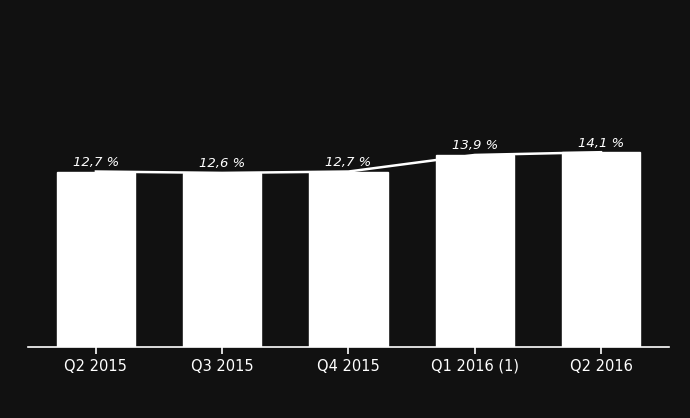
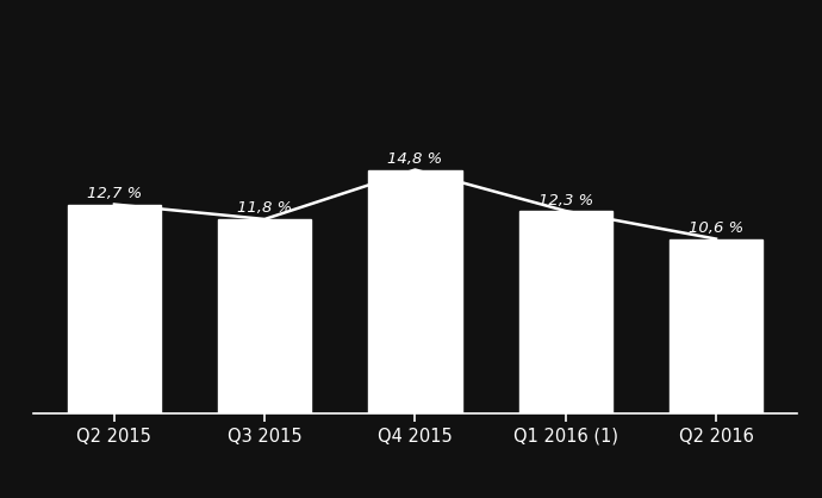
Q3 2015: 12,6 -> 11,8
Q4 2015: 12,7 -> 14,8
Q1 2016 (1): 13,9 -> 12,3
Q2 2016: 14,1 -> 10,6
